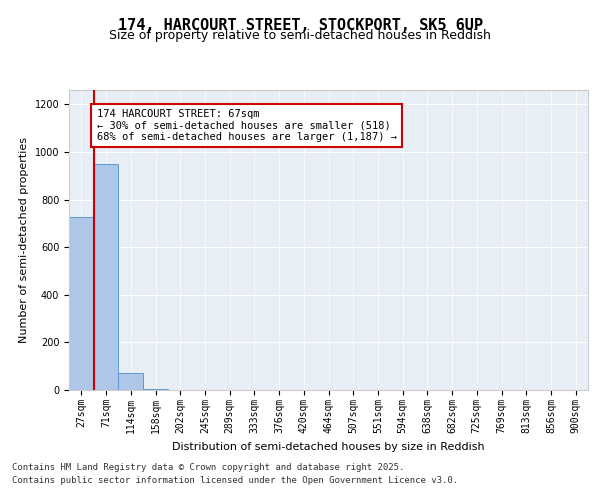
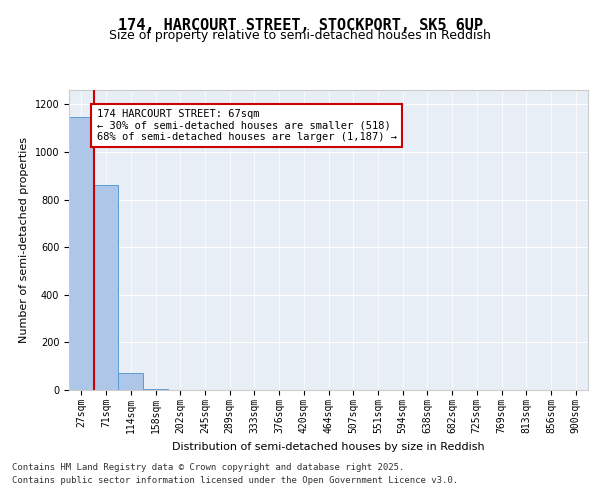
27sqm: 727 -> 1145
71sqm: 950 -> 860
